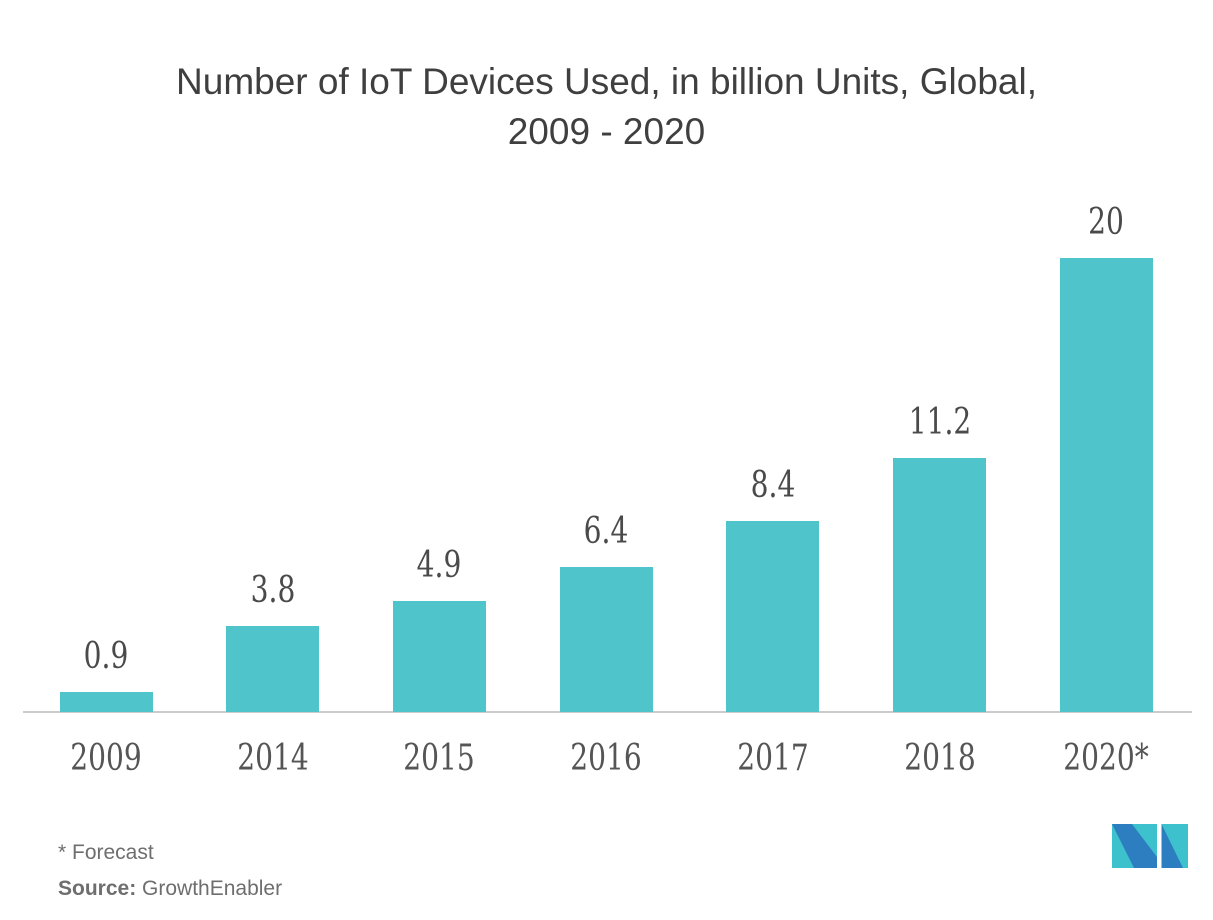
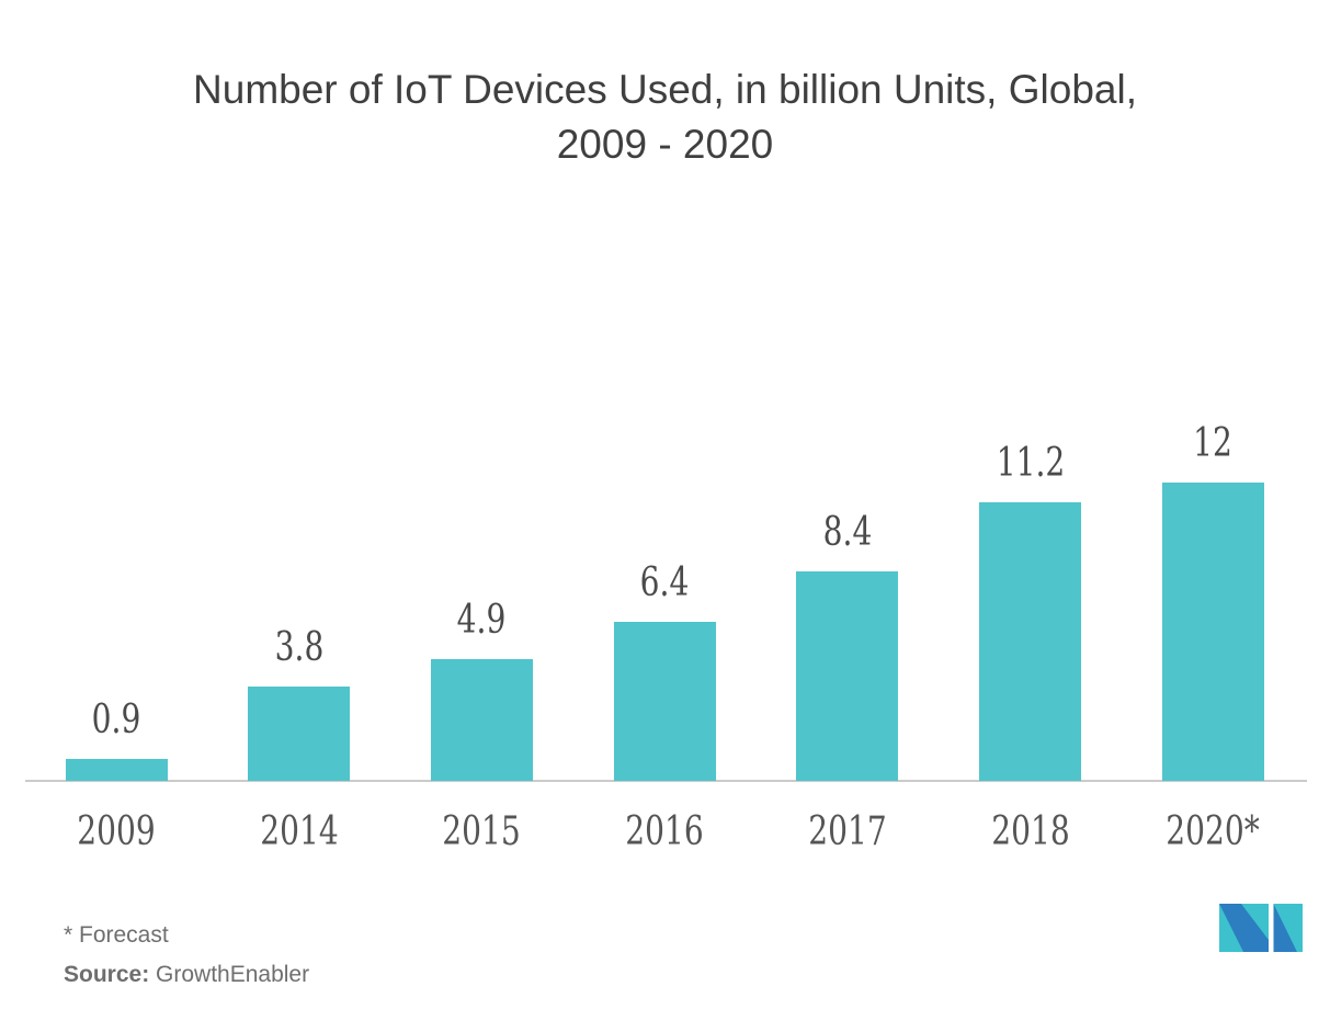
2020*: 20 -> 12
